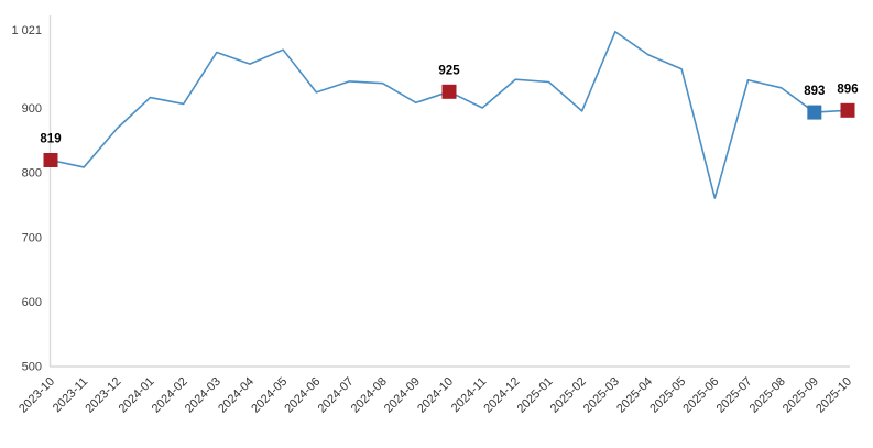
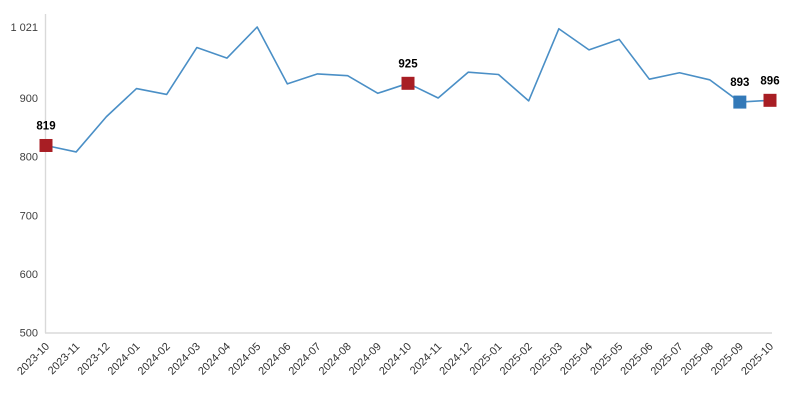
2024-05: 990 -> 1020
2025-05: 960 -> 1000
2025-06: 760 -> 930
